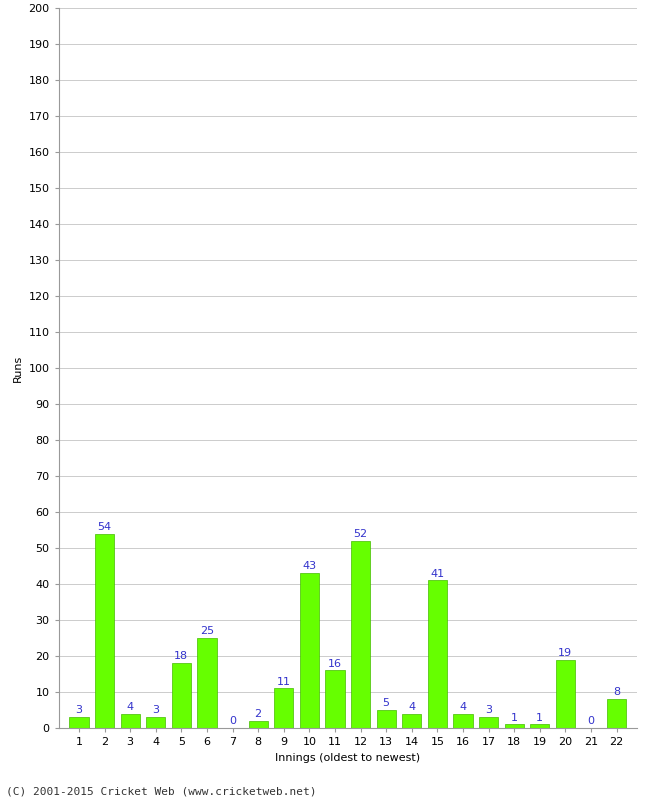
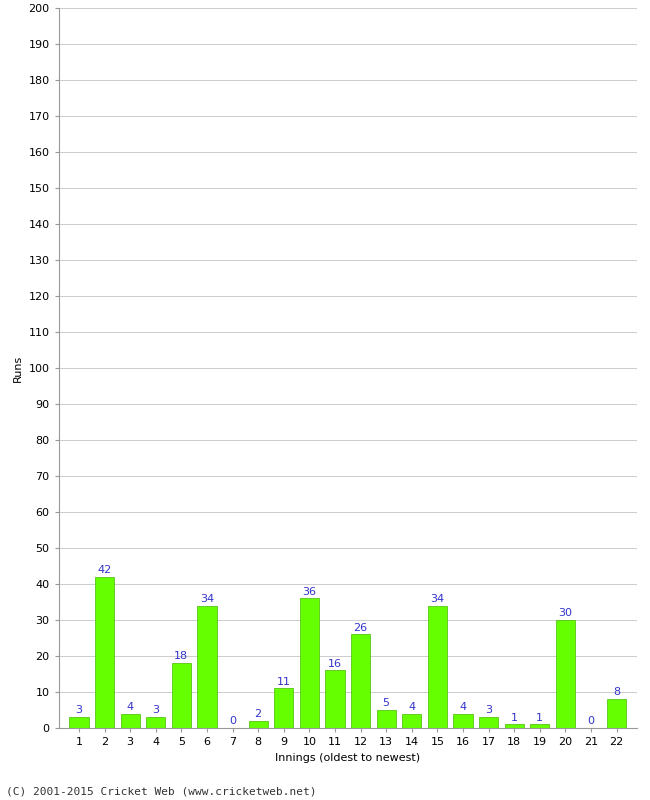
2: 54 -> 42
6: 25 -> 34
10: 43 -> 36
12: 52 -> 26
15: 41 -> 34
20: 19 -> 30
